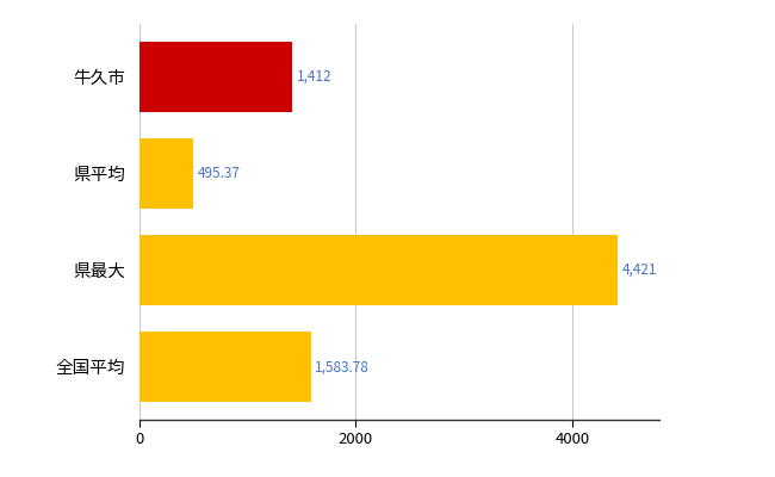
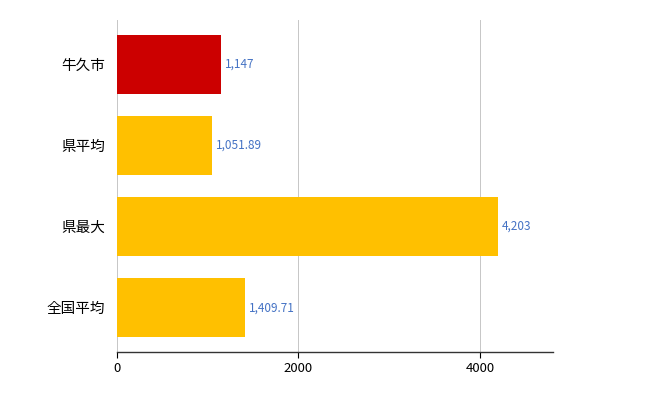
牛久市: 1,412 -> 1,147
県平均: 495.37 -> 1,051.89
県最大: 4,421 -> 4,203
全国平均: 1,583.78 -> 1,409.71
